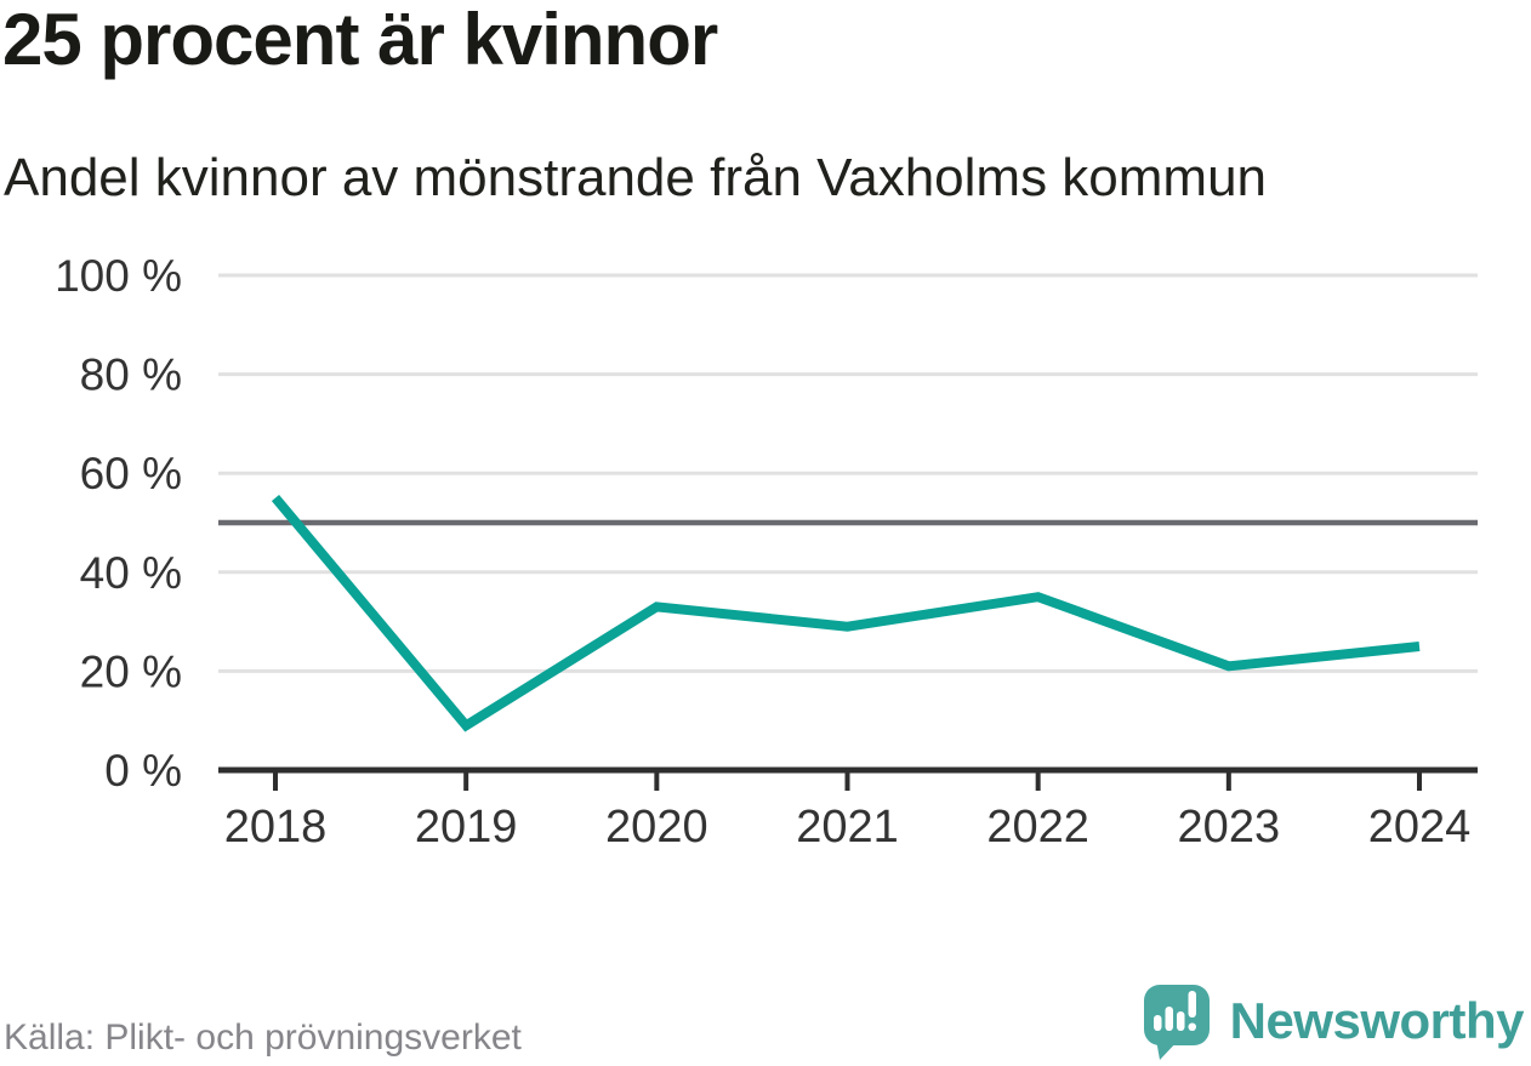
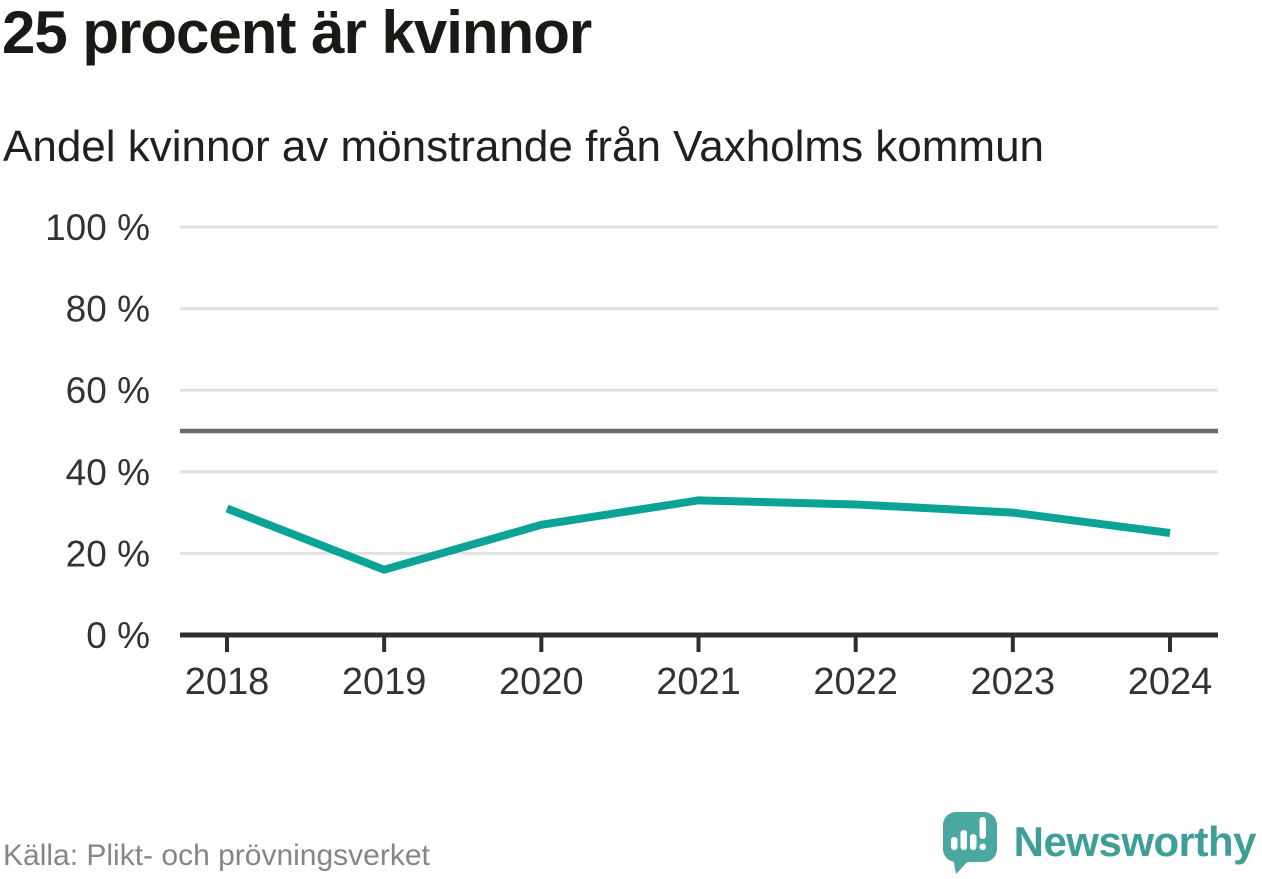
2018: 55% -> 31%
2019: 9% -> 16%
2020: 33% -> 27%
2021: 29% -> 33%
2022: 35% -> 32%
2023: 21% -> 30%
